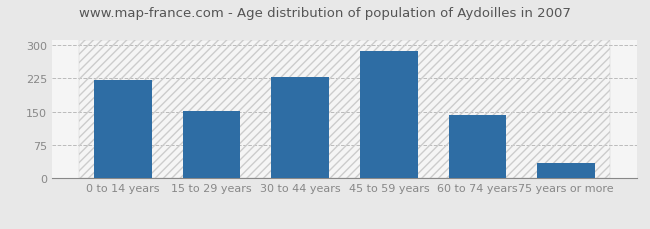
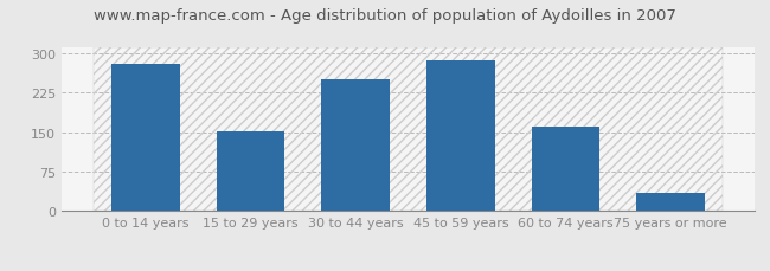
0 to 14 years: 220 -> 280
30 to 44 years: 228 -> 250
60 to 74 years: 143 -> 160
